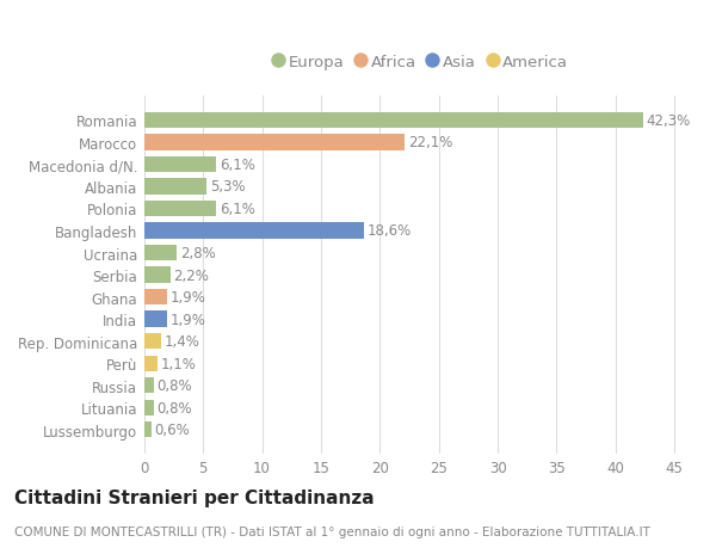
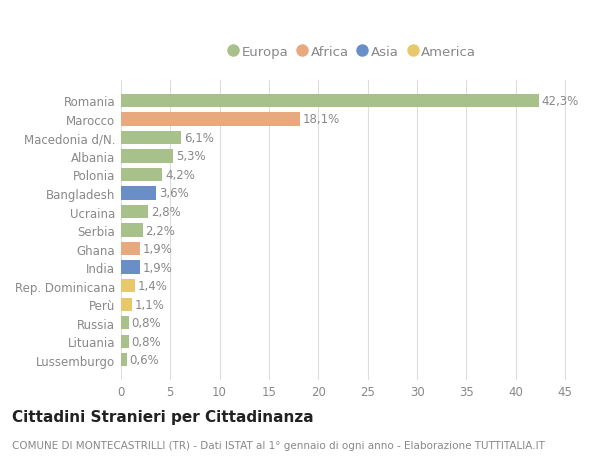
Marocco: 22,1% -> 18,1%
Polonia: 6,1% -> 4,2%
Bangladesh: 18,6% -> 3,6%
